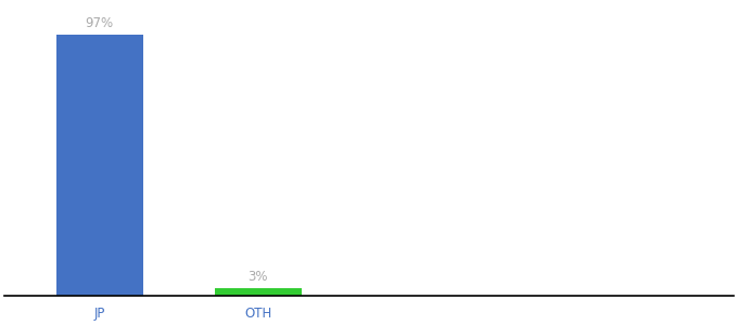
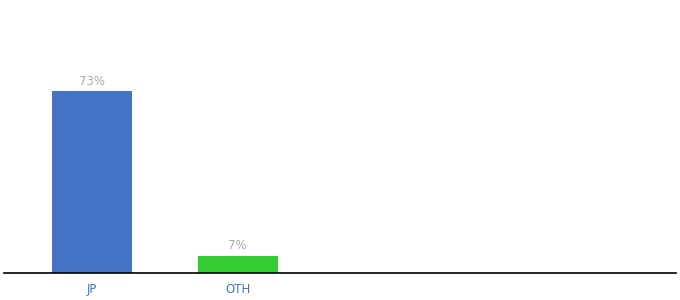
JP: 97% -> 73%
OTH: 3% -> 7%
